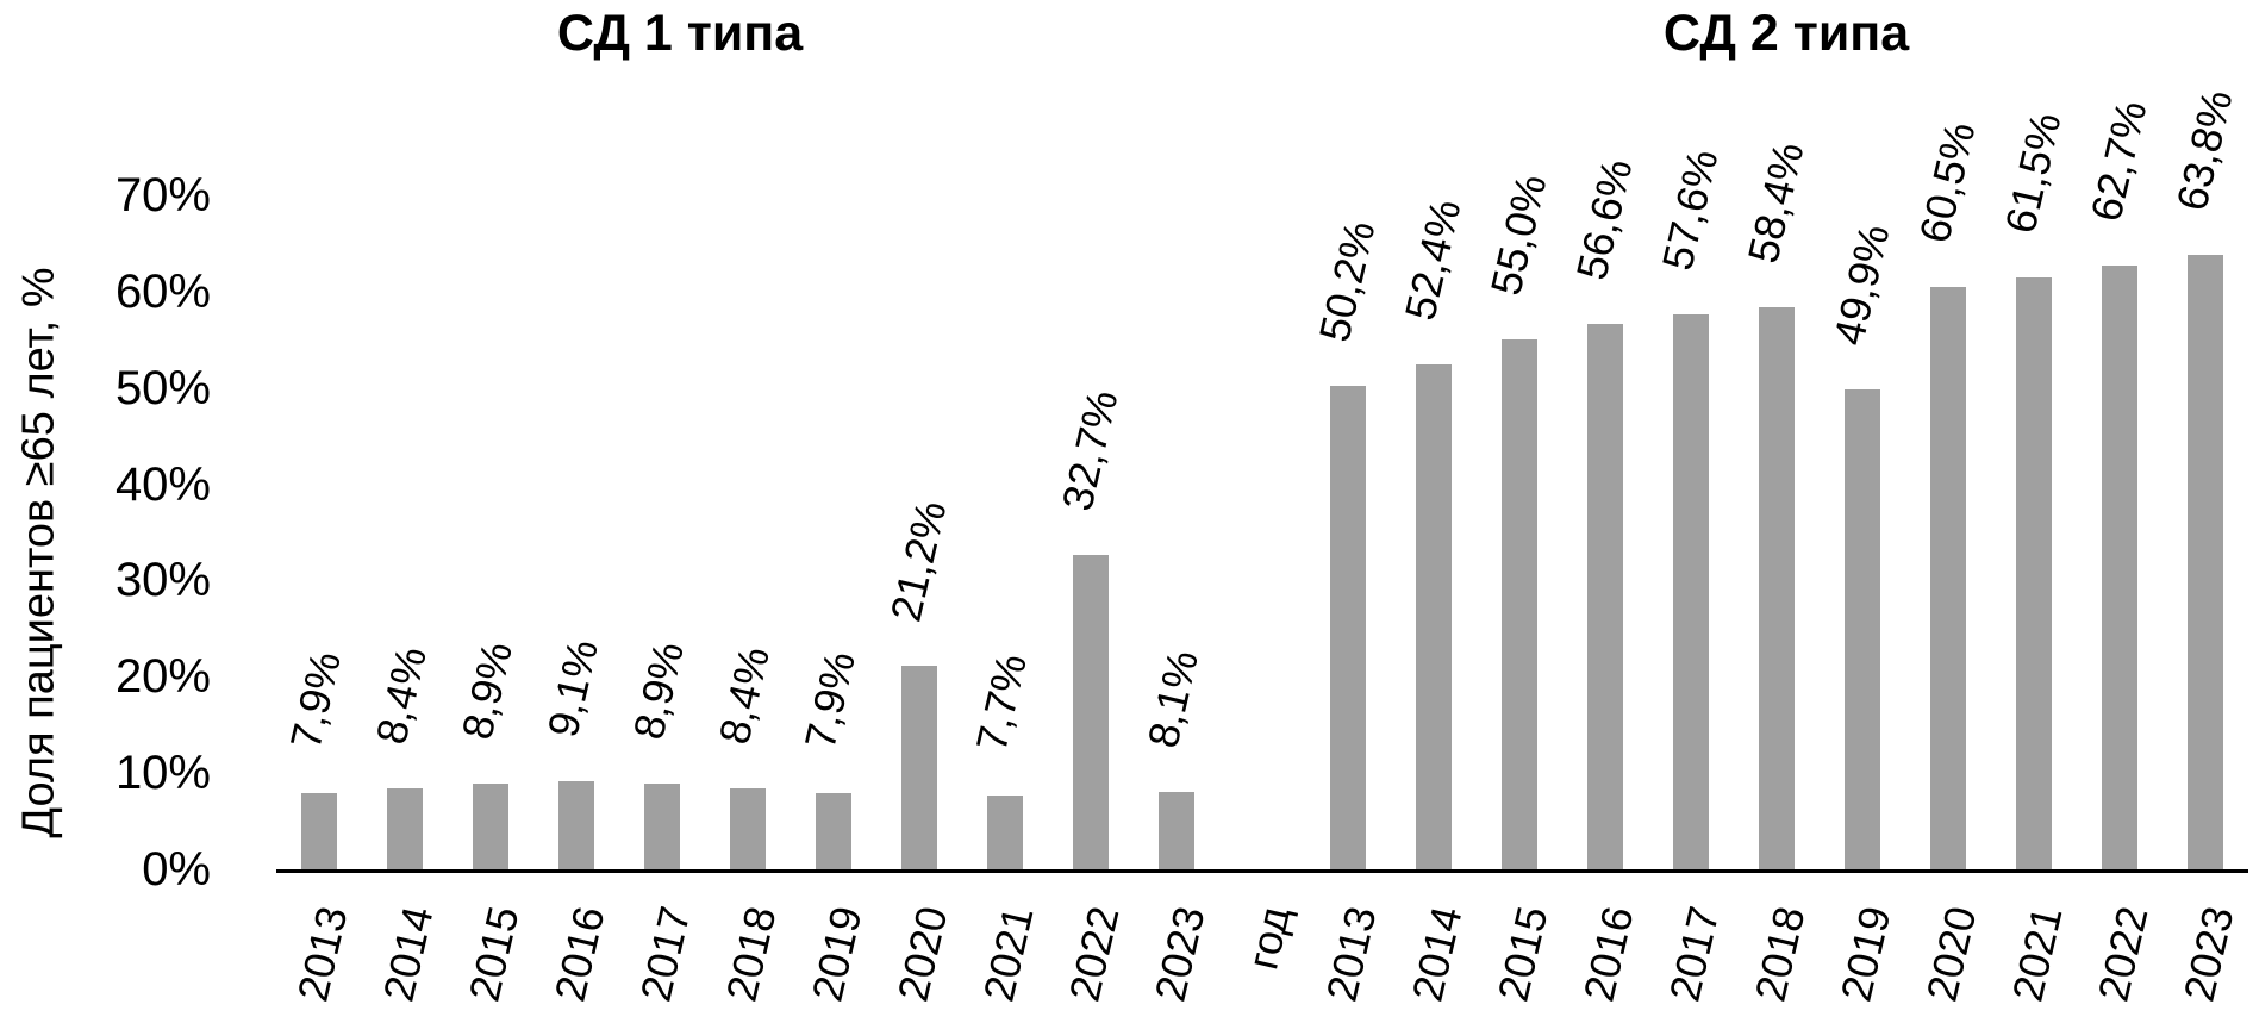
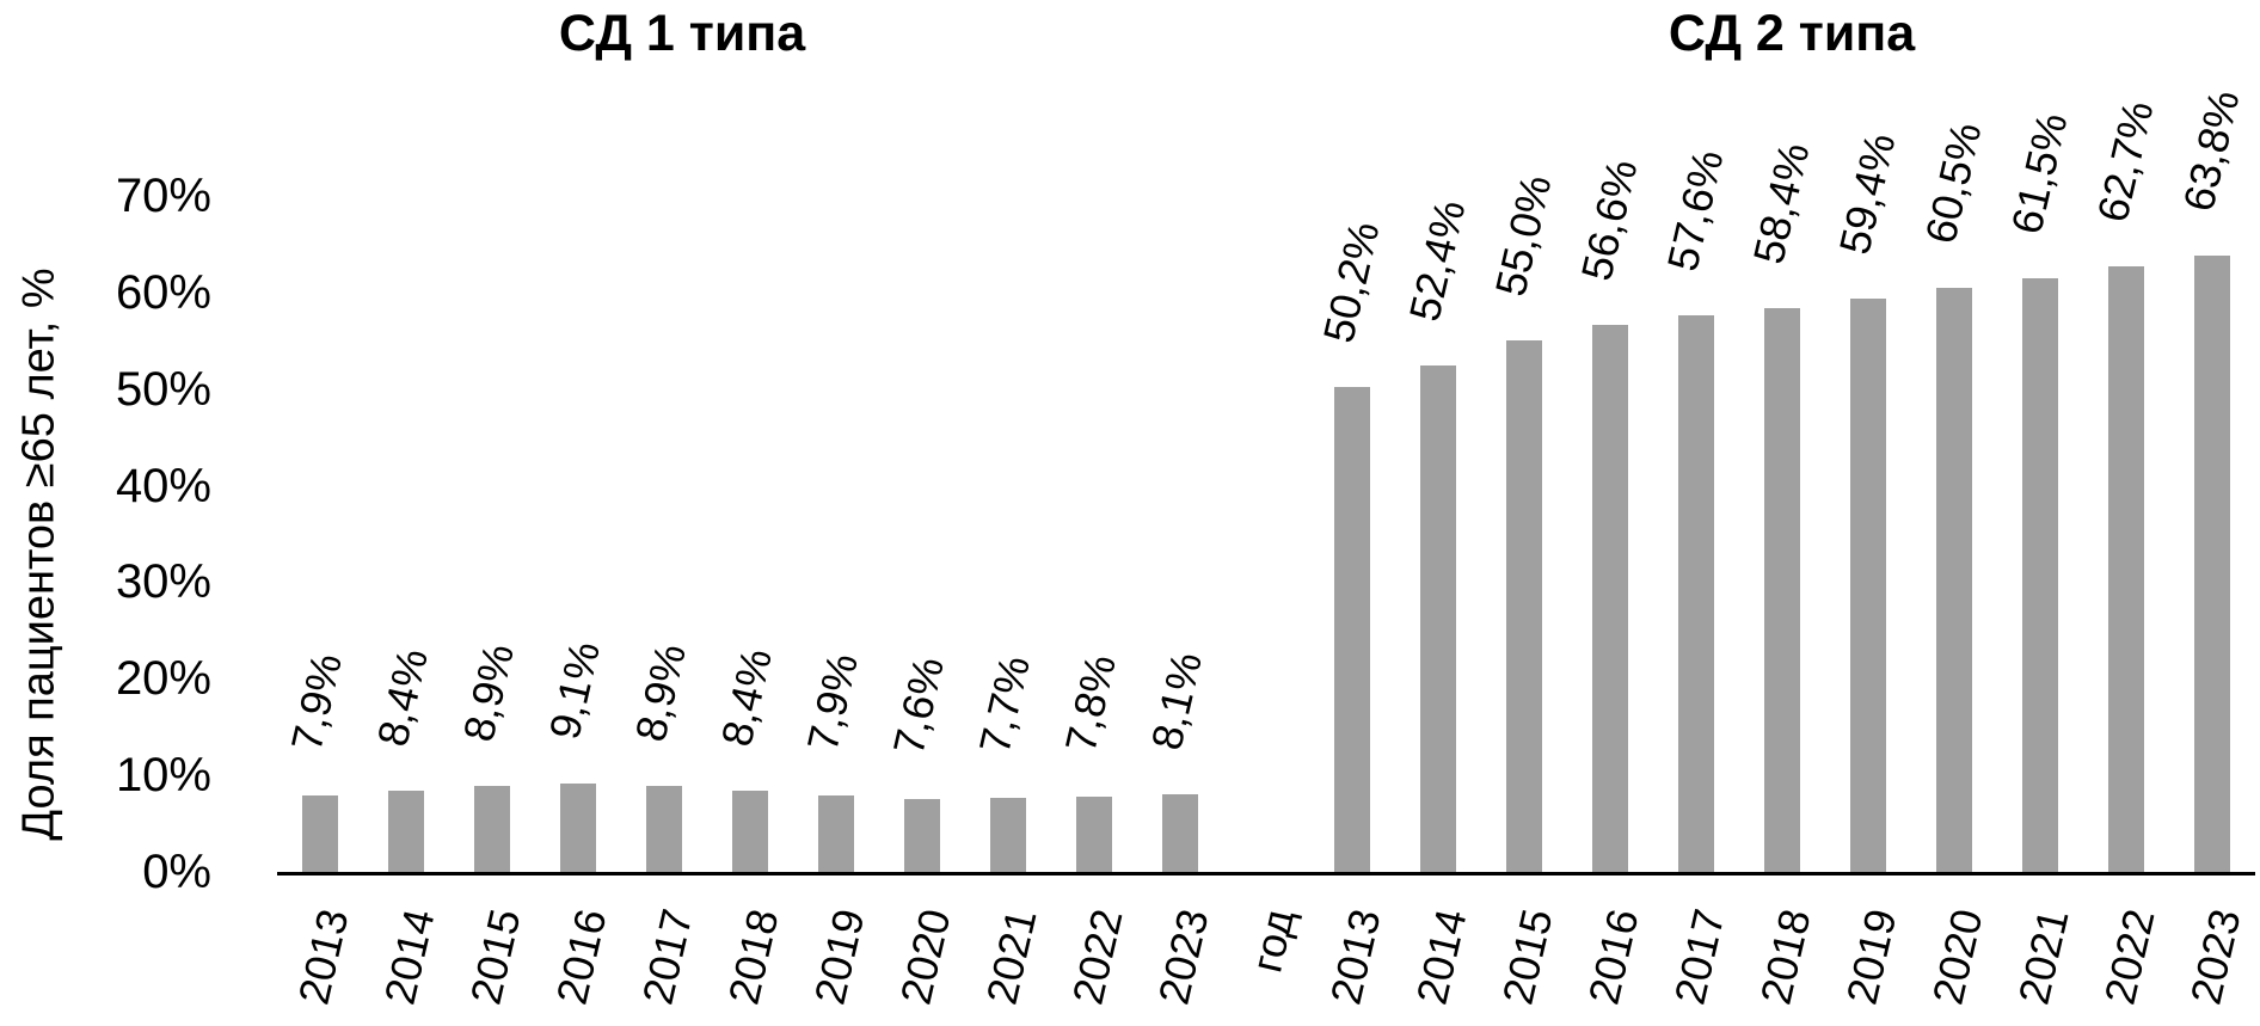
СД 1 типа/2020: 21,2% -> 7,6%
СД 1 типа/2022: 32,7% -> 7,8%
СД 2 типа/2019: 49,9% -> 59,4%
